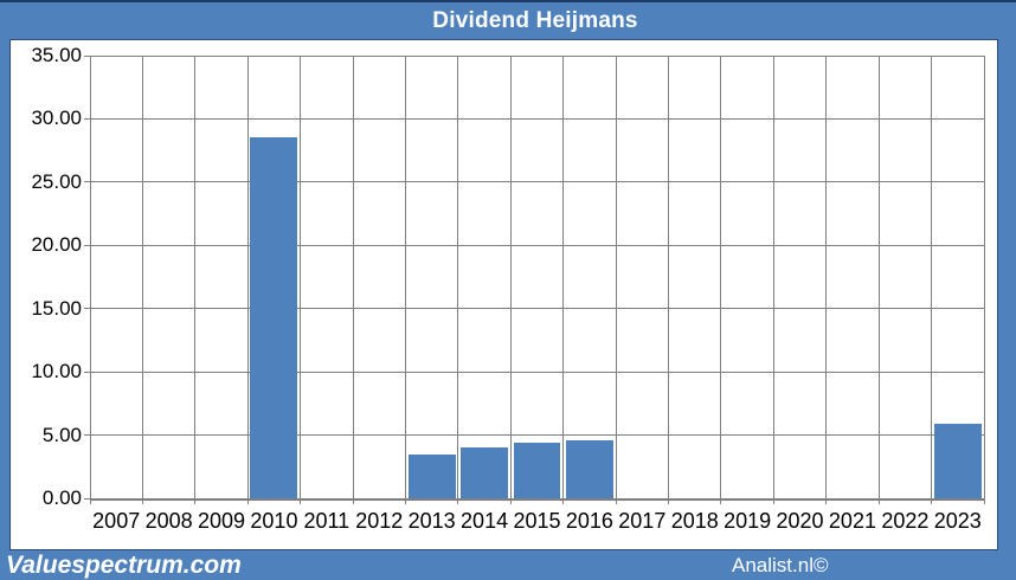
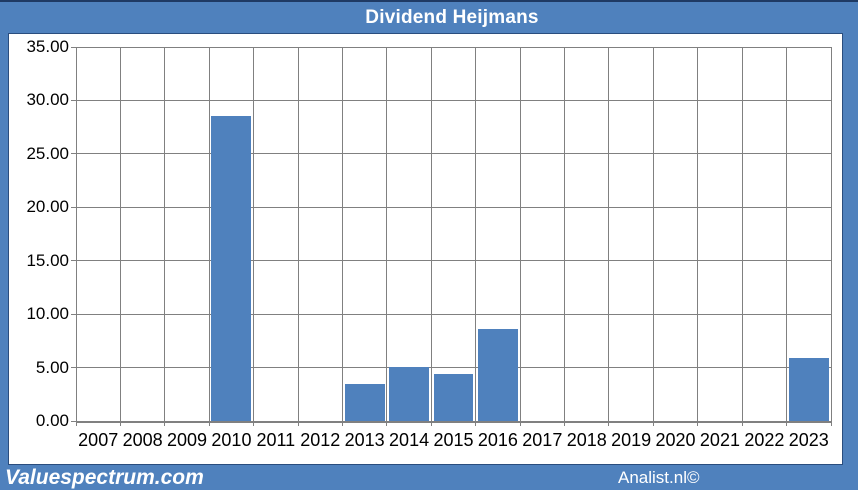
2014: 4.0 -> 5.1
2016: 4.6 -> 8.6
